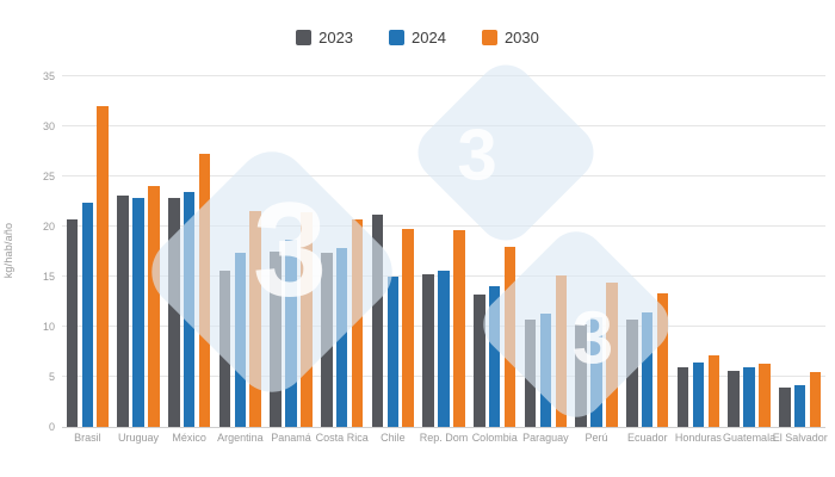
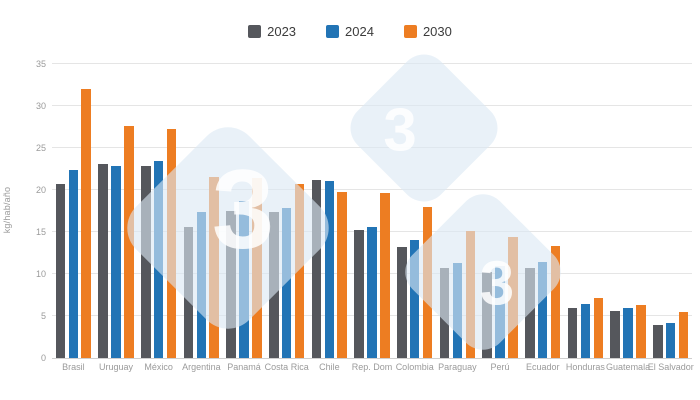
2030/Uruguay: 24 -> 28
2024/Chile: 15 -> 21
